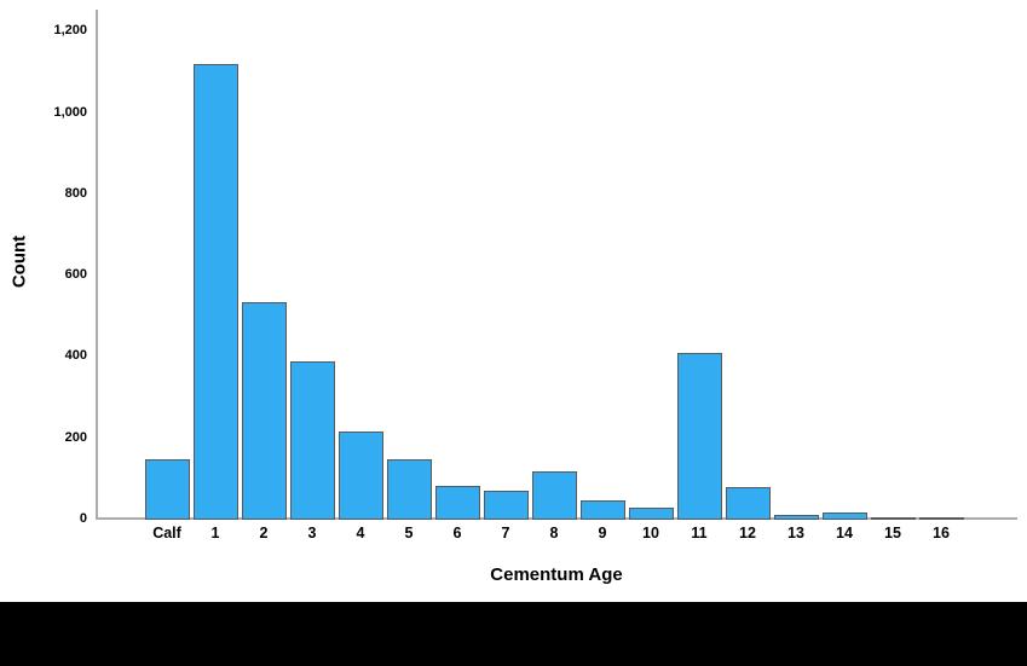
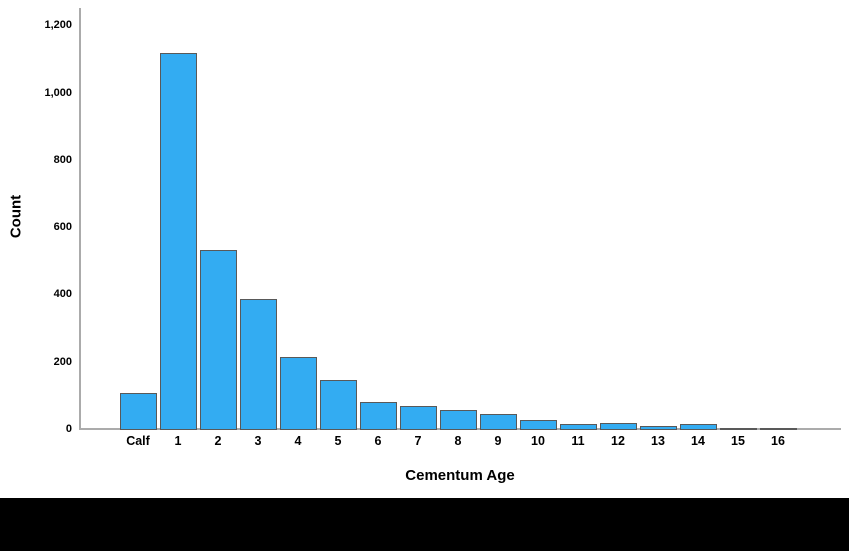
Calf: 150 -> 110
8: 120 -> 60
11: 410 -> 20
12: 80 -> 20
